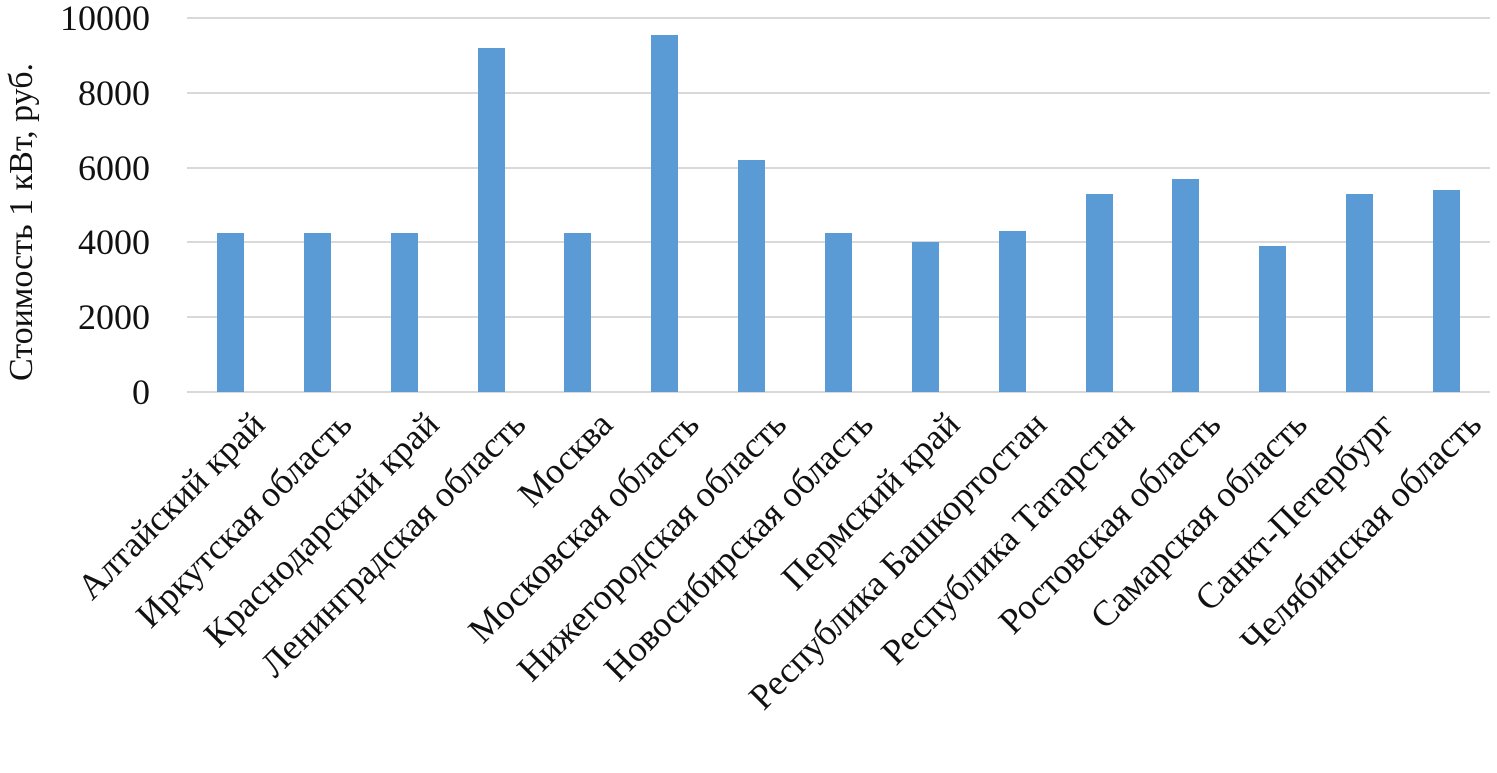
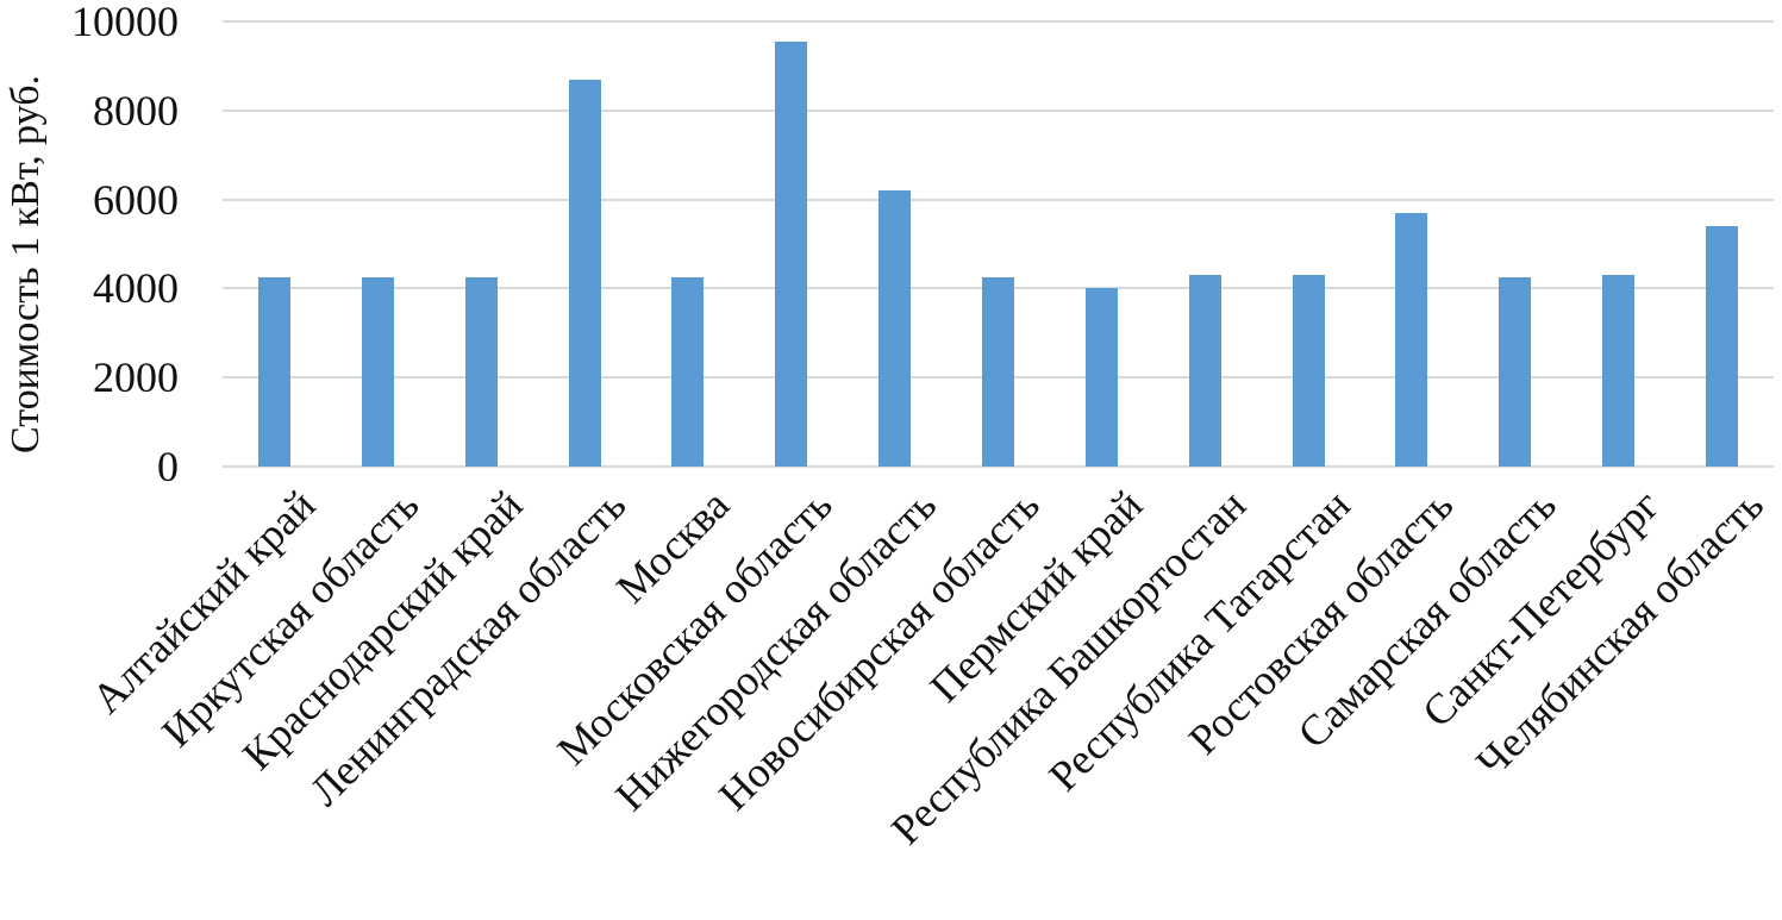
Ленинградская область: 9200 -> 8700
Республика Татарстан: 5300 -> 4300
Самарская область: 3900 -> 4200
Санкт-Петербург: 5300 -> 4300
